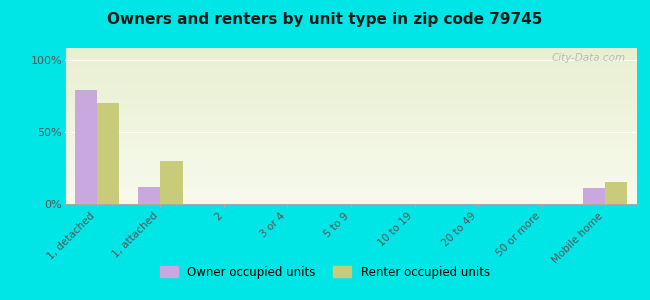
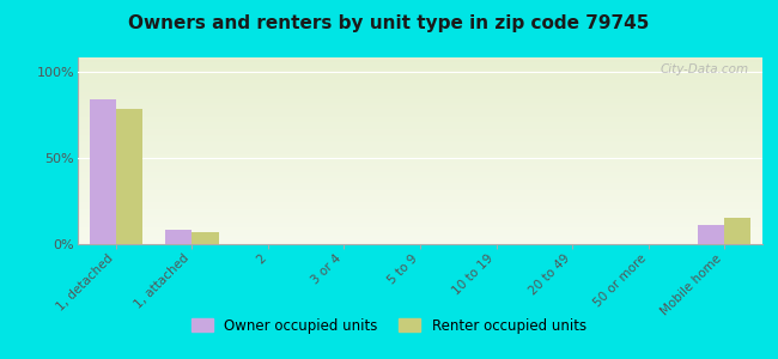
Owner occupied units/1, detached: 79% -> 84%
Renter occupied units/1, detached: 70% -> 78%
Owner occupied units/1, attached: 12% -> 8%
Renter occupied units/1, attached: 30% -> 7%
